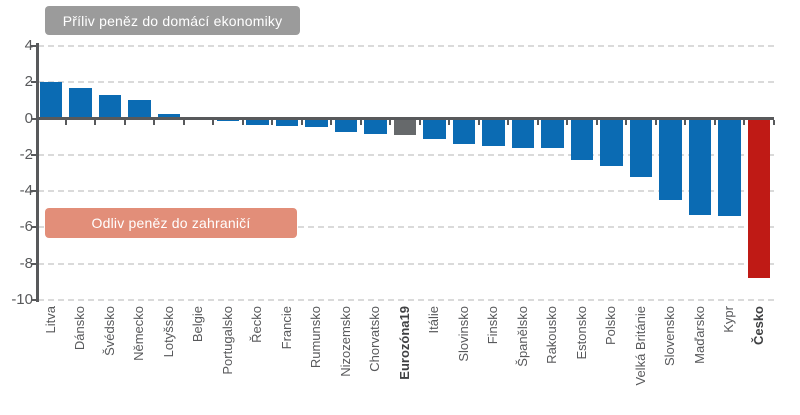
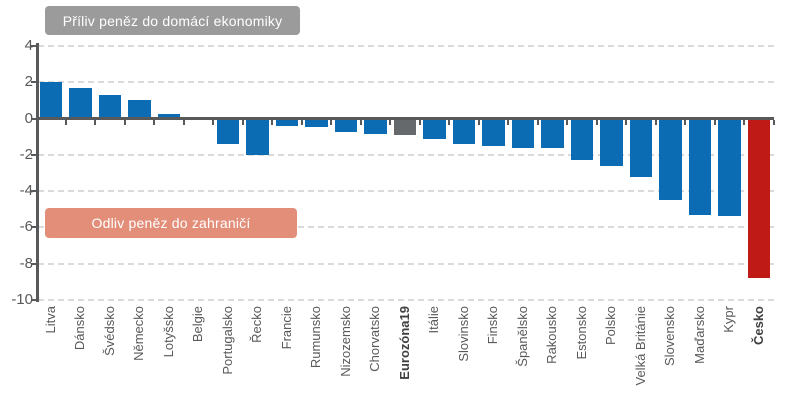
Portugalsko: -0.1 -> -1.4
Řecko: -0.3 -> -2.0
